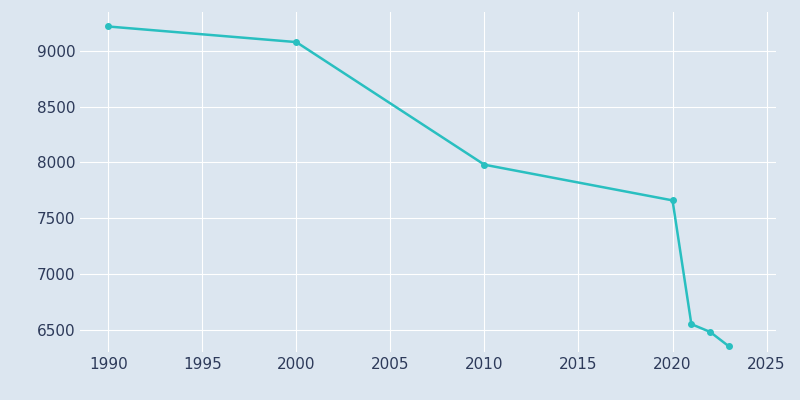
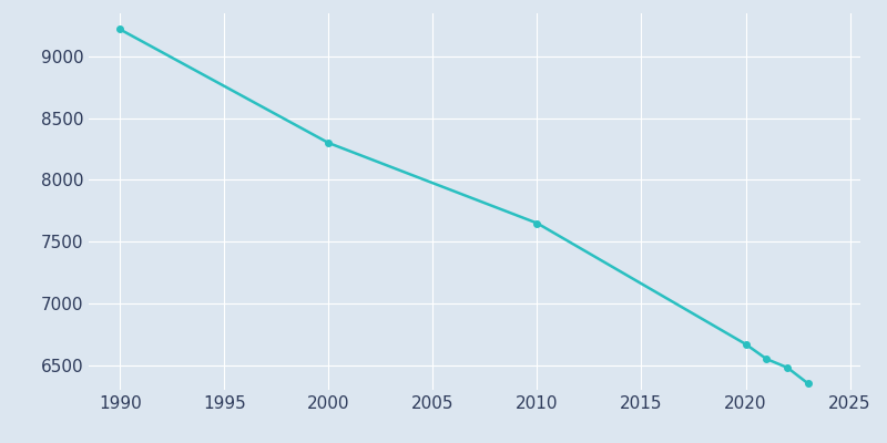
2000: 9080 -> 8300
2010: 7980 -> 7650
2020: 7660 -> 6670
